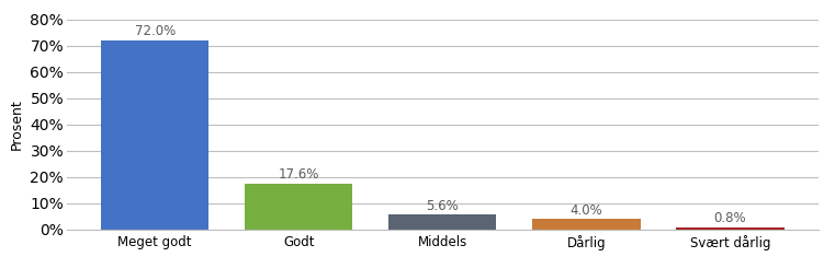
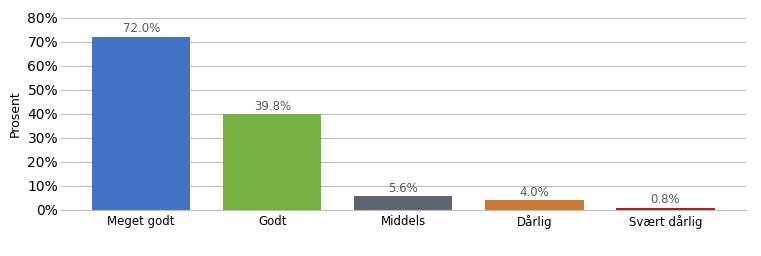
Godt: 17.6% -> 39.8%
